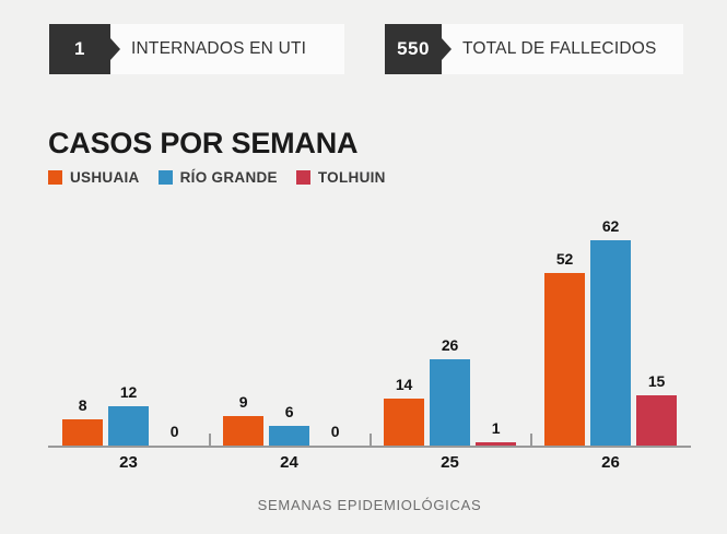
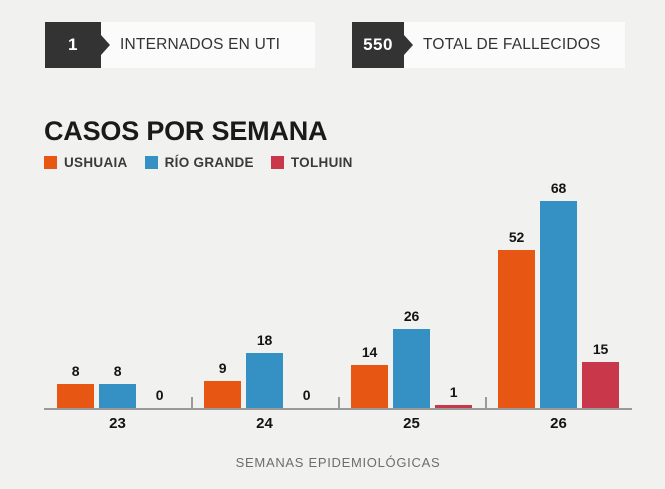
RÍO GRANDE/23: 12 -> 8
RÍO GRANDE/24: 6 -> 18
RÍO GRANDE/26: 62 -> 68
